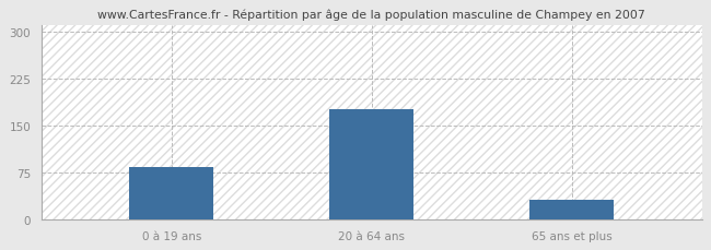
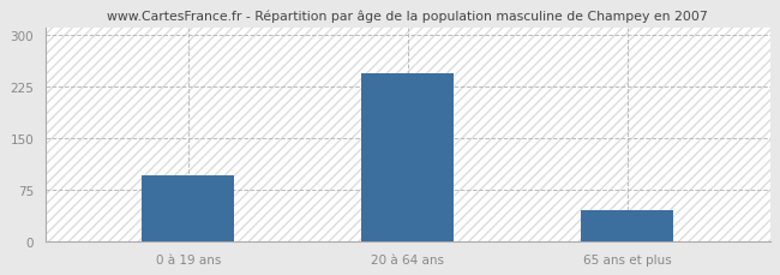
0 à 19 ans: 84 -> 95
20 à 64 ans: 176 -> 243
65 ans et plus: 32 -> 45
